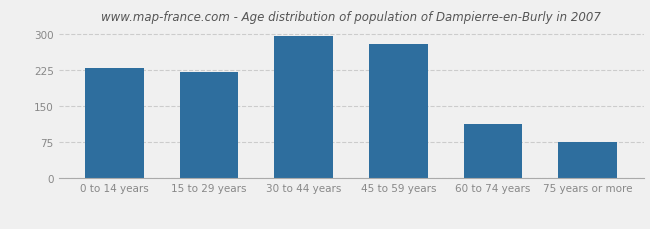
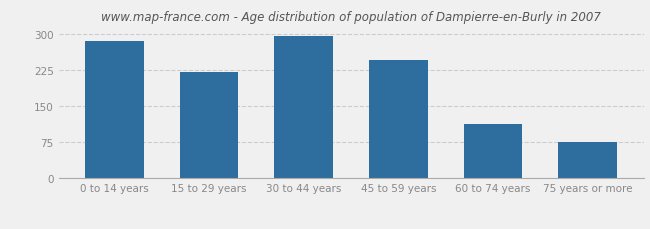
0 to 14 years: 230 -> 285
45 to 59 years: 278 -> 245
